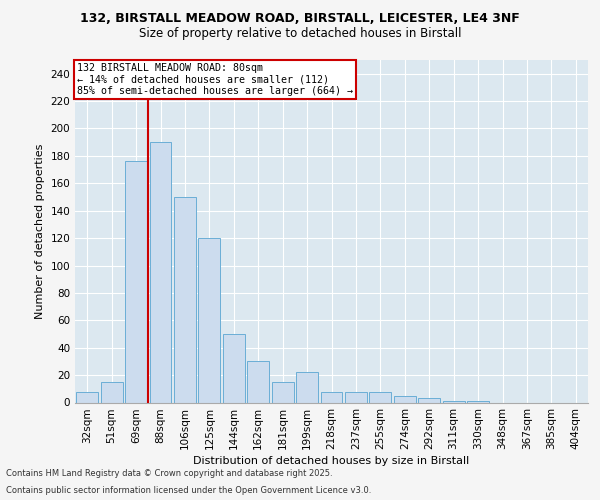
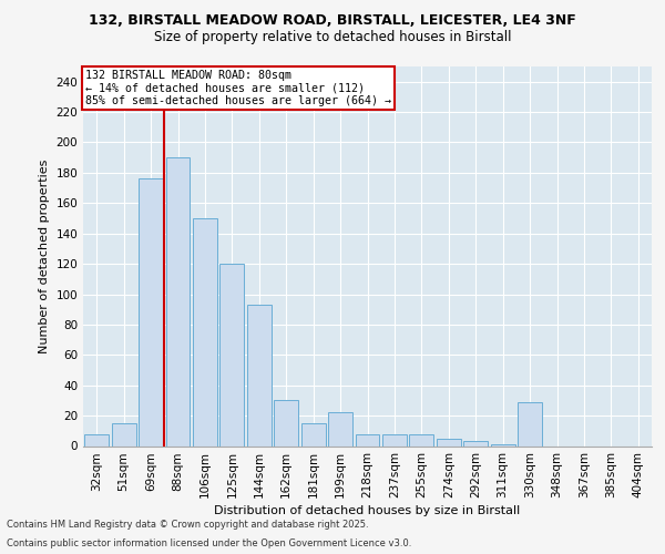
144sqm: 50 -> 93
330sqm: 1 -> 29
